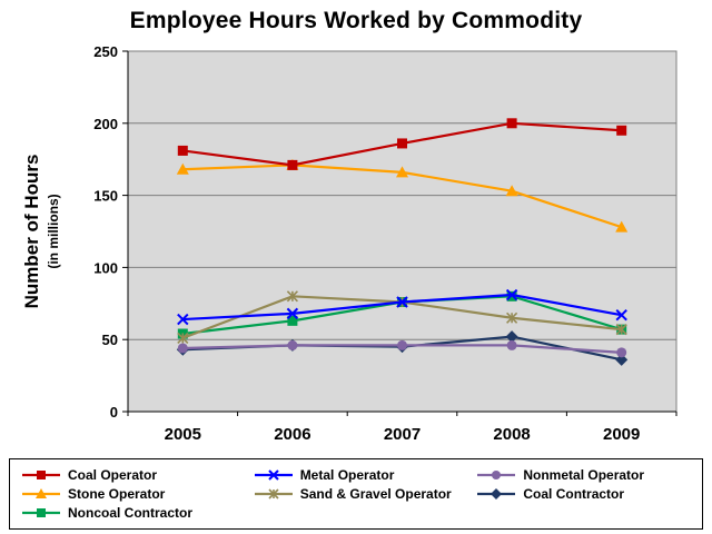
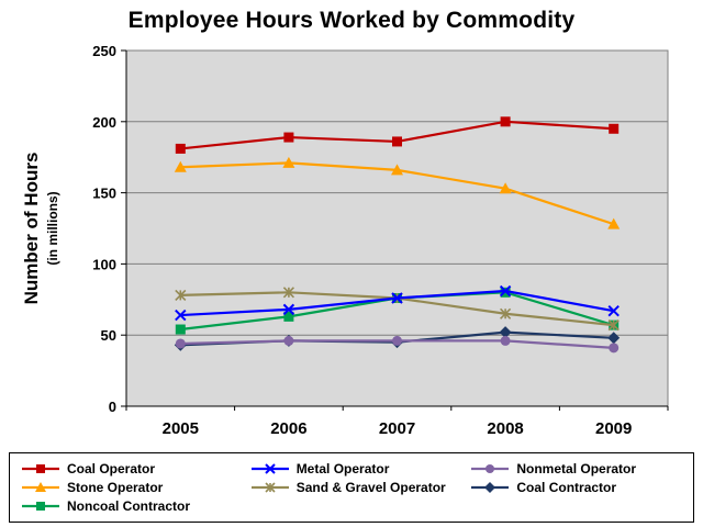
Sand & Gravel Operator/2005: 51 -> 78
Coal Operator/2006: 171 -> 189
Coal Contractor/2009: 36 -> 48
